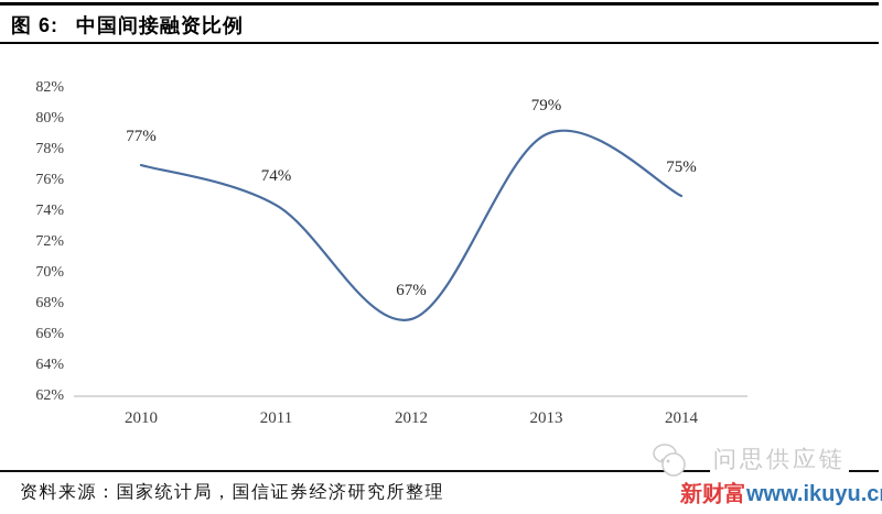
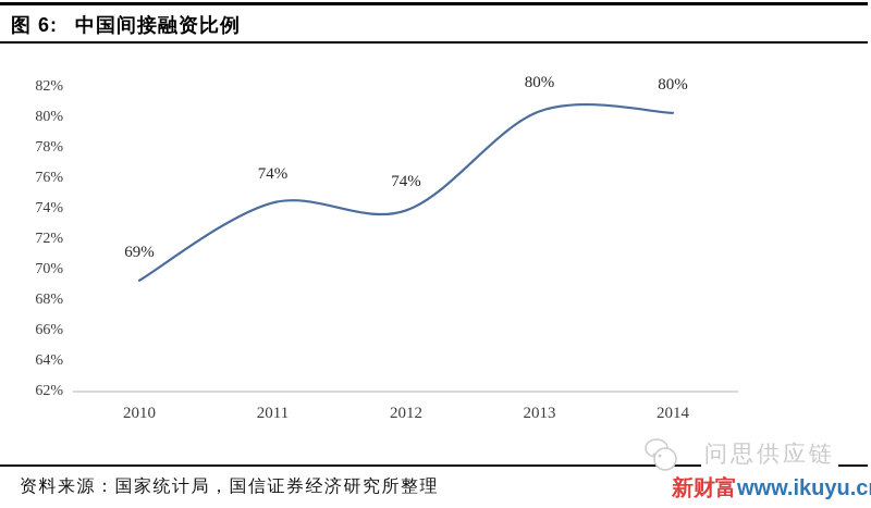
2010: 77% -> 69%
2012: 67% -> 74%
2013: 79% -> 80%
2014: 75% -> 80%
